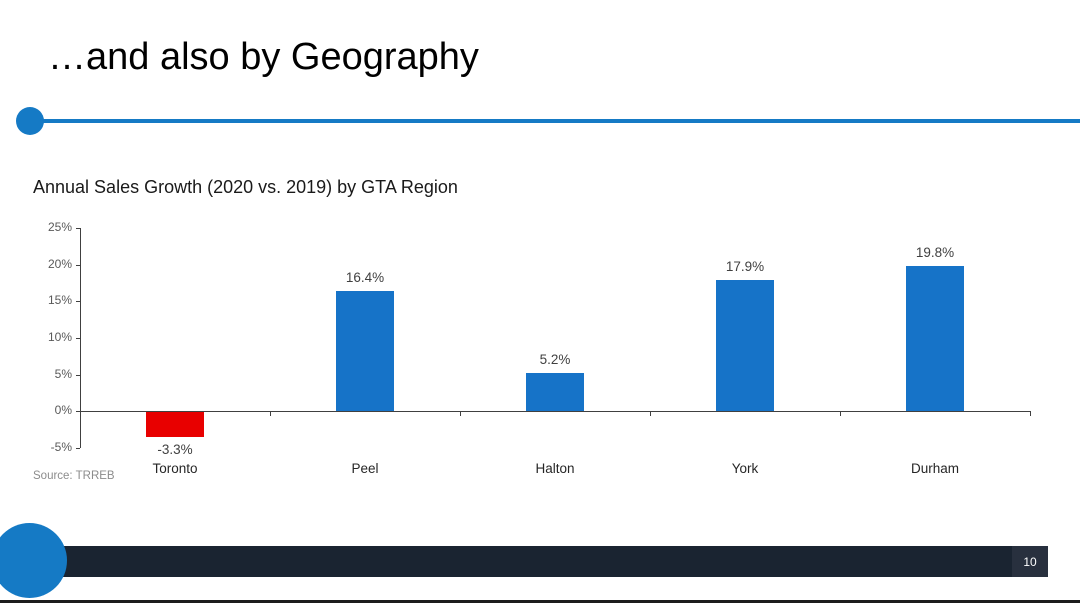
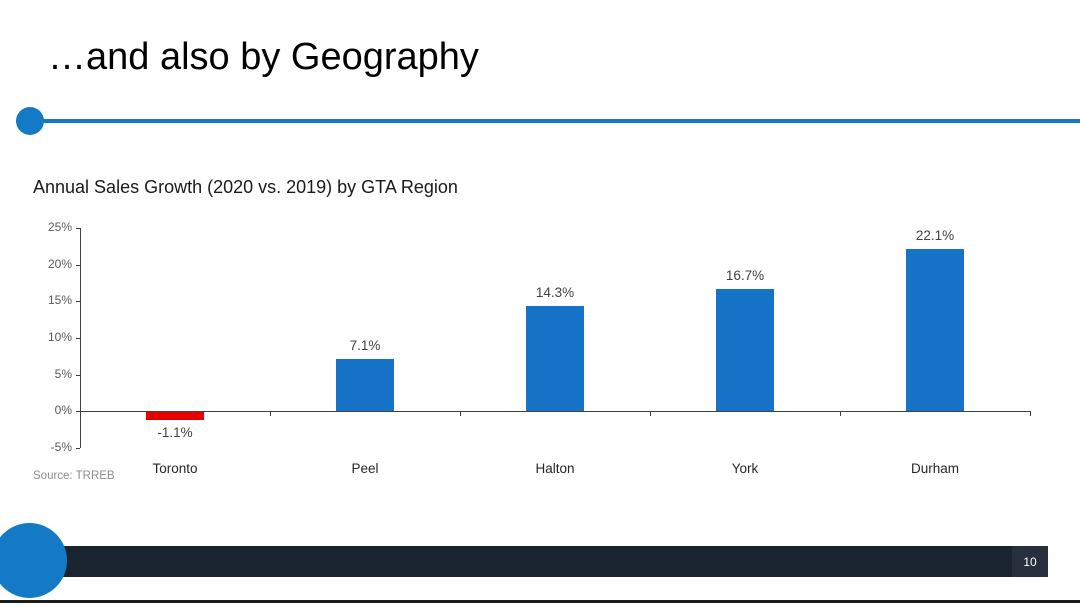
Toronto: -3.3% -> -1.1%
Peel: 16.4% -> 7.1%
Halton: 5.2% -> 14.3%
York: 17.9% -> 16.7%
Durham: 19.8% -> 22.1%
